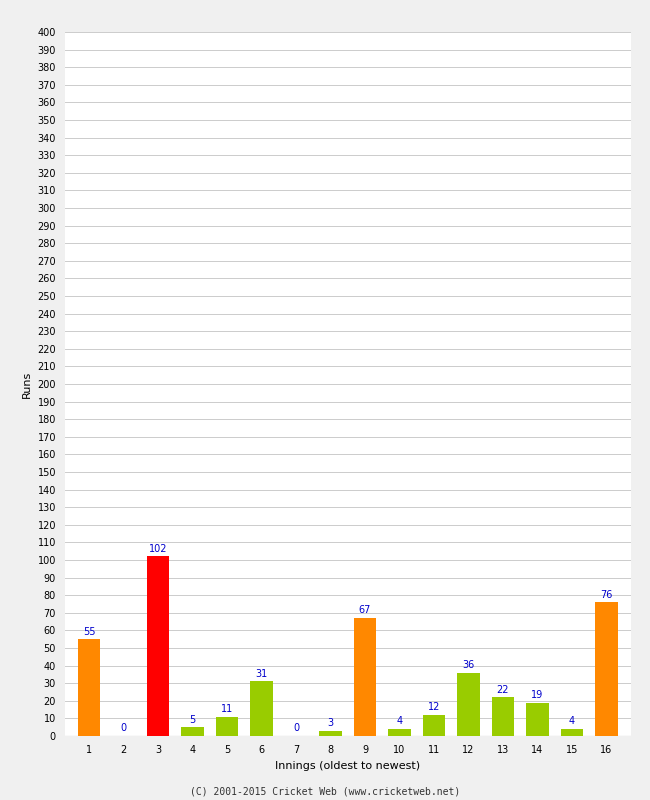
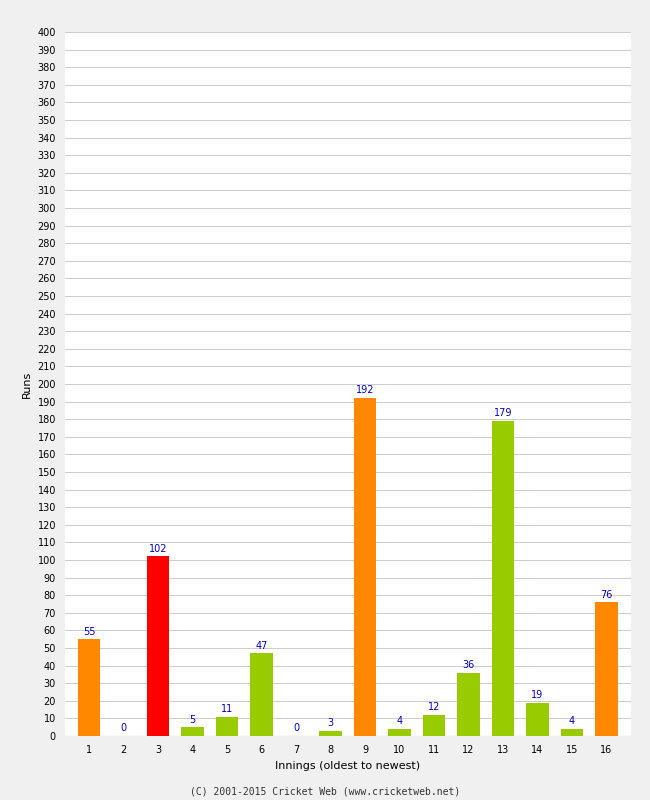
6: 31 -> 47
9: 67 -> 192
13: 22 -> 179
